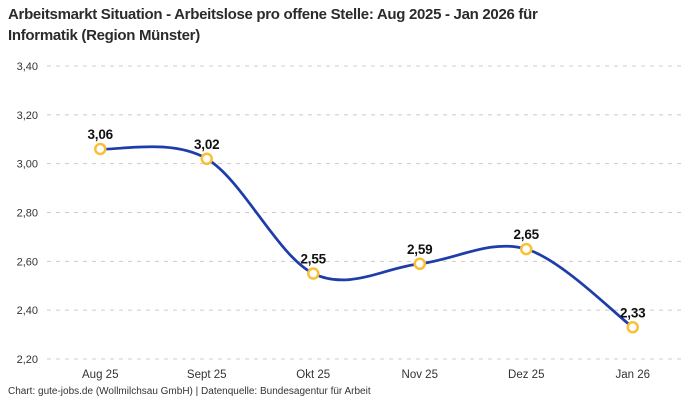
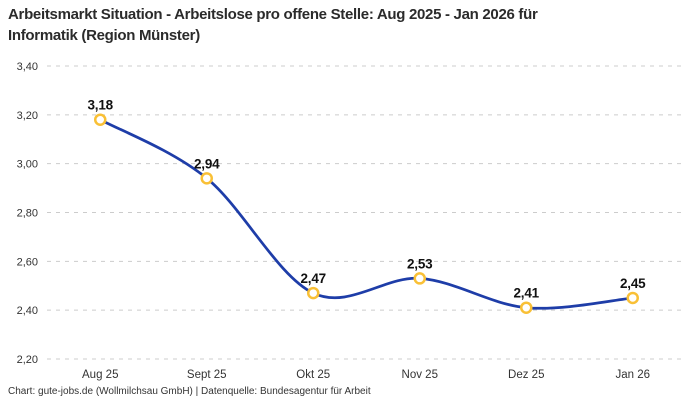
Aug 25: 3,06 -> 3,18
Sept 25: 3,02 -> 2,94
Okt 25: 2,55 -> 2,47
Nov 25: 2,59 -> 2,53
Dez 25: 2,65 -> 2,41
Jan 26: 2,33 -> 2,45
